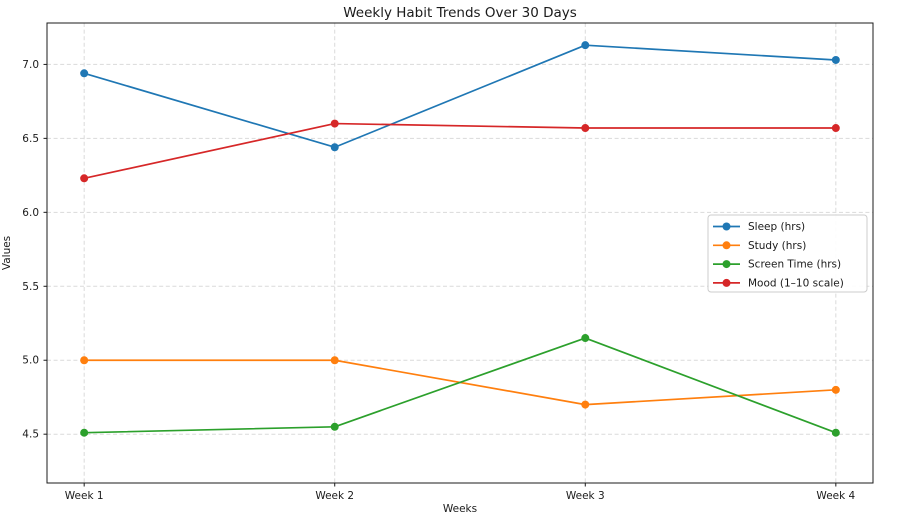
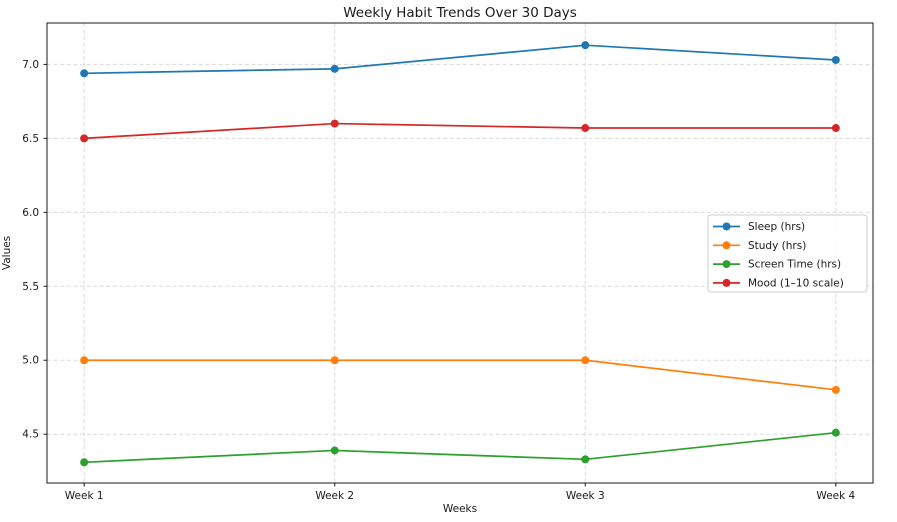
Screen Time (hrs)/Week 1: 4.51 -> 4.31
Mood (1–10 scale)/Week 1: 6.23 -> 6.50
Sleep (hrs)/Week 2: 6.44 -> 6.97
Screen Time (hrs)/Week 2: 4.55 -> 4.39
Study (hrs)/Week 3: 4.7 -> 5.0
Screen Time (hrs)/Week 3: 5.15 -> 4.33
